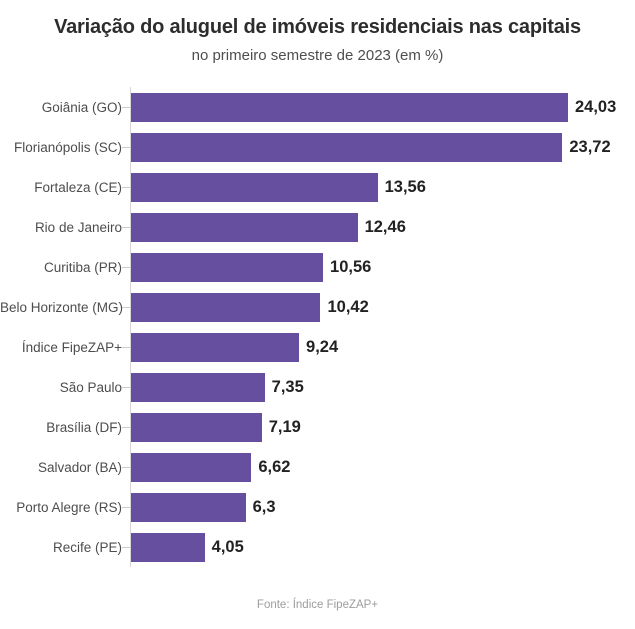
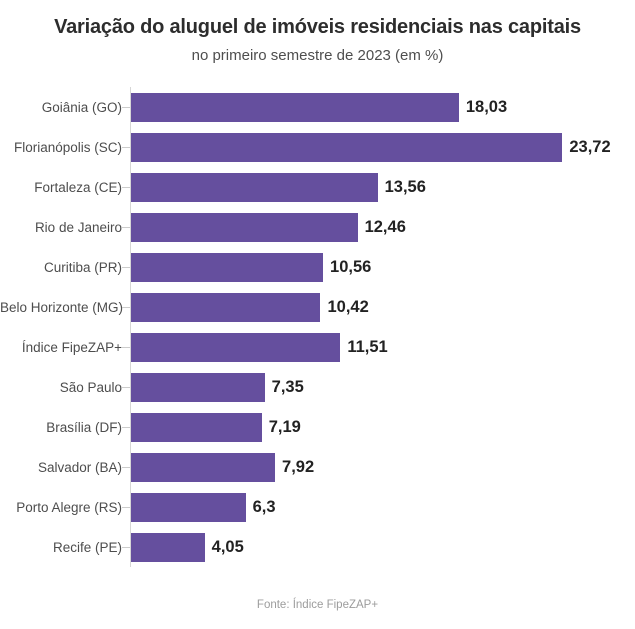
Goiânia (GO): 24,03 -> 18,03
Índice FipeZAP+: 9,24 -> 11,51
Salvador (BA): 6,62 -> 7,92
